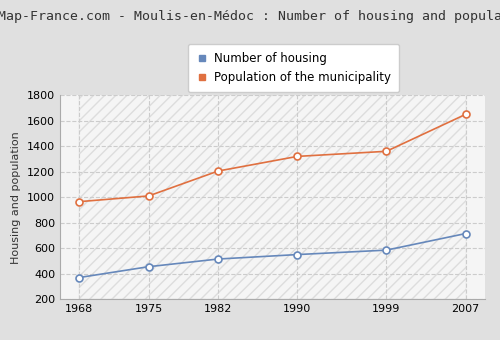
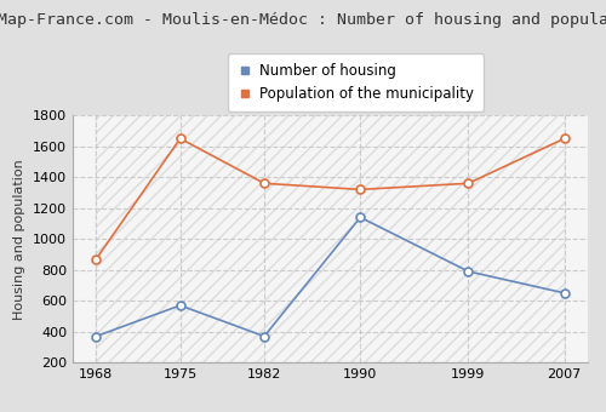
Population of the municipality/1968: 960 -> 870
Number of housing/1975: 460 -> 570
Population of the municipality/1975: 1010 -> 1650
Number of housing/1982: 520 -> 370
Population of the municipality/1982: 1200 -> 1360
Number of housing/1990: 550 -> 1140
Number of housing/1999: 580 -> 790
Number of housing/2007: 720 -> 650
